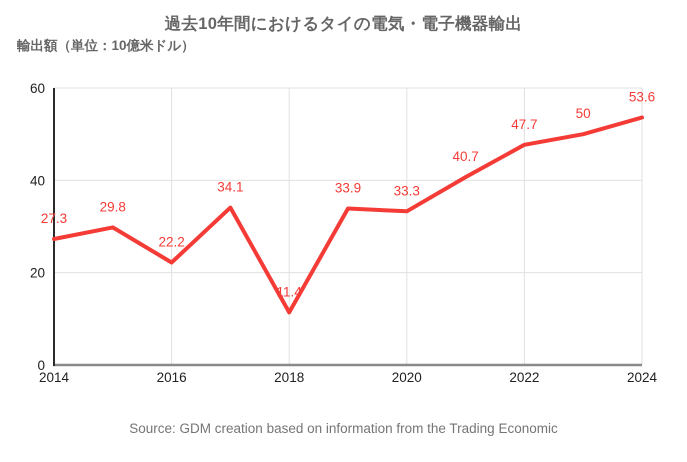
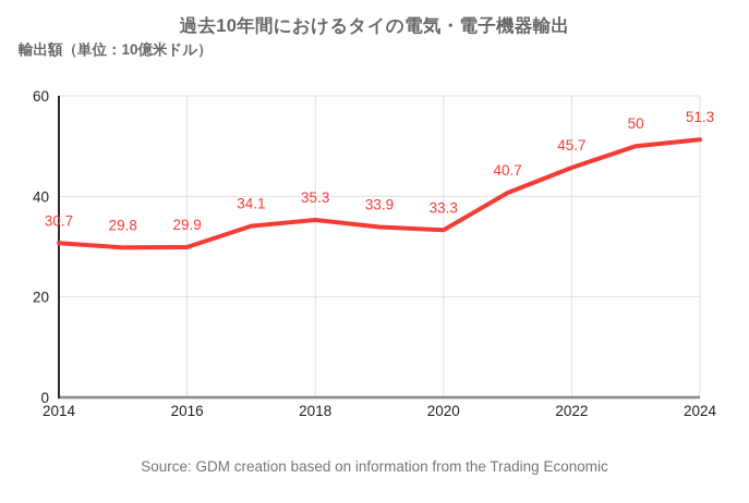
2014: 27.3 -> 30.7
2016: 22.2 -> 29.9
2018: 11.4 -> 35.3
2022: 47.7 -> 45.7
2024: 53.6 -> 51.3
